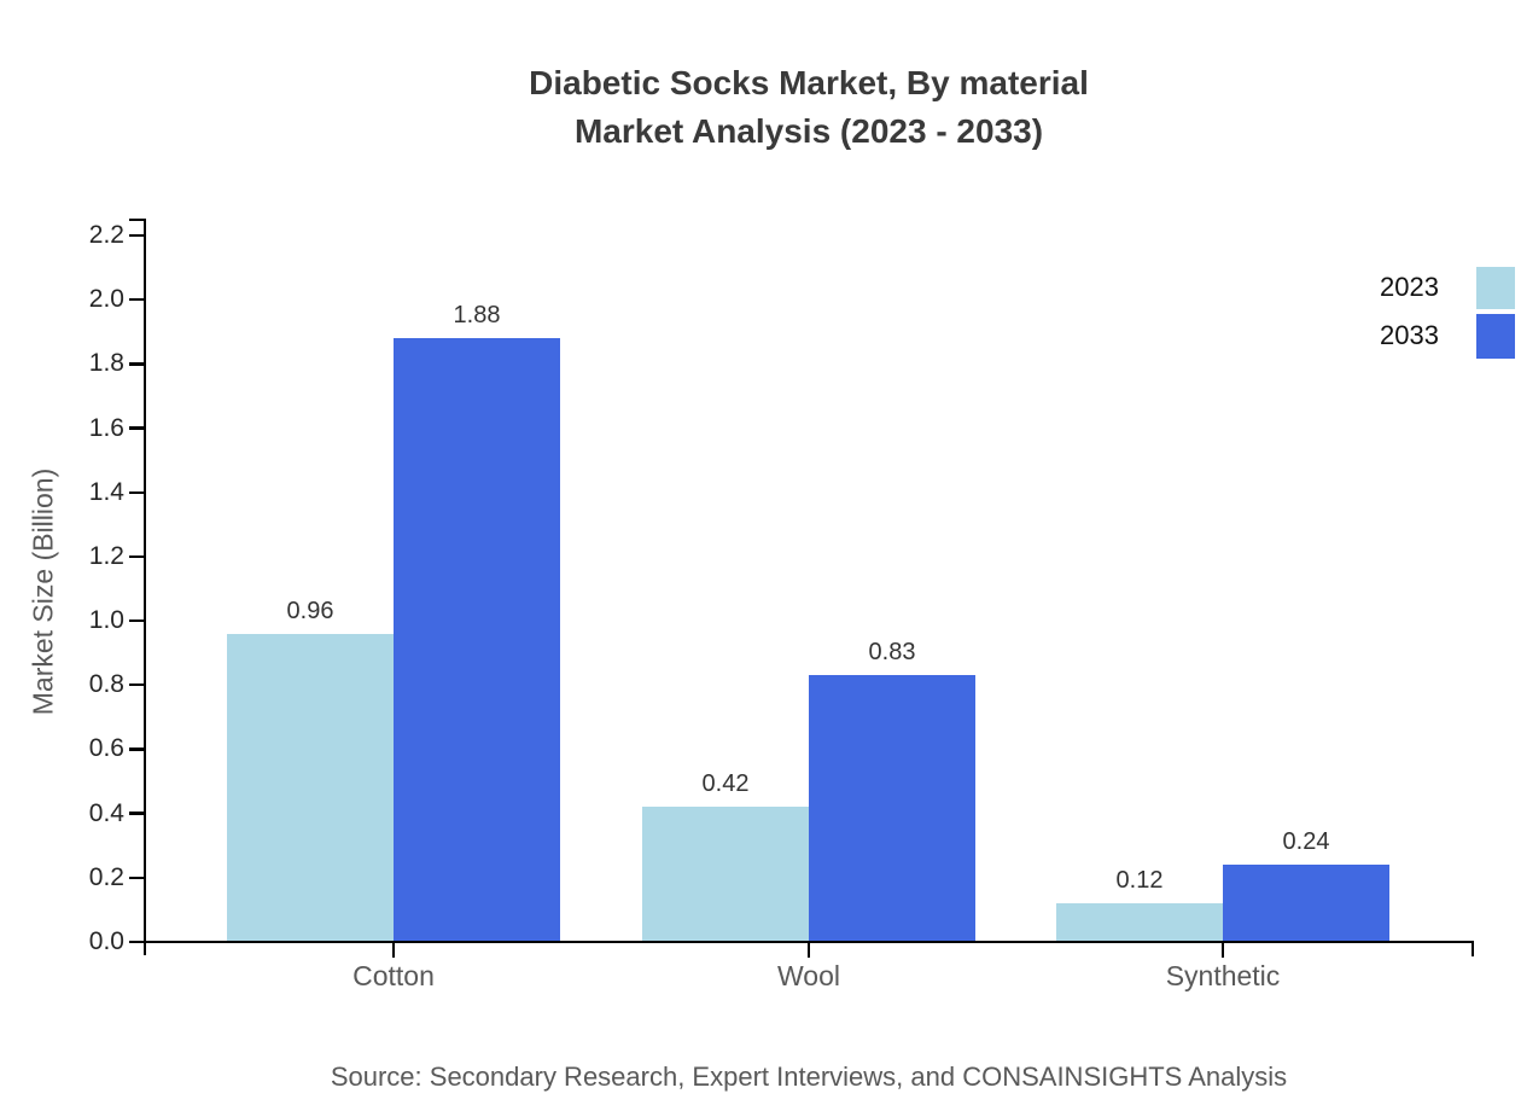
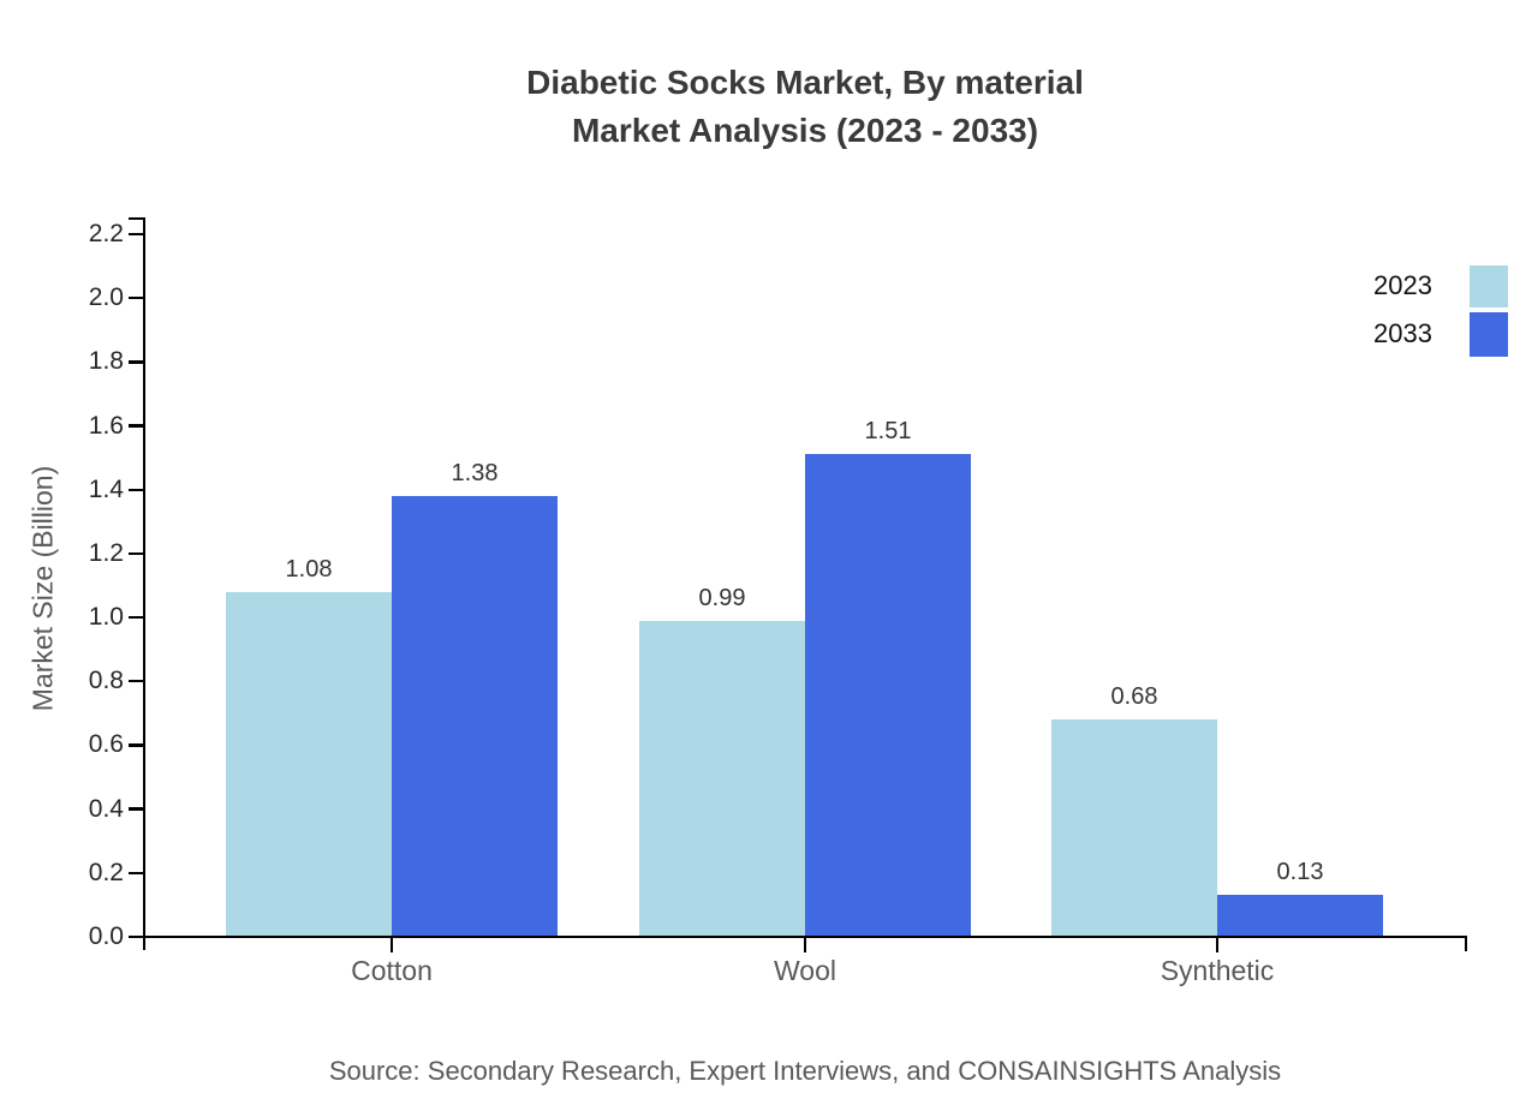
2023/Cotton: 0.96 -> 1.08
2033/Cotton: 1.88 -> 1.38
2023/Wool: 0.42 -> 0.99
2033/Wool: 0.83 -> 1.51
2023/Synthetic: 0.12 -> 0.68
2033/Synthetic: 0.24 -> 0.13
